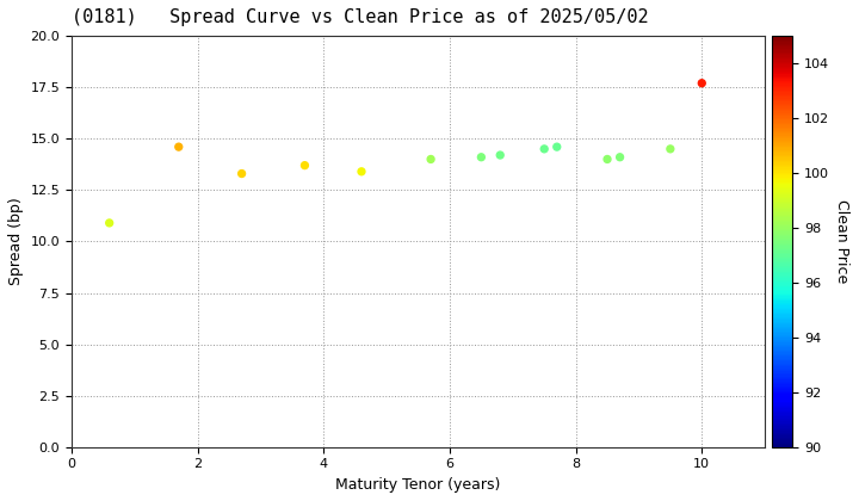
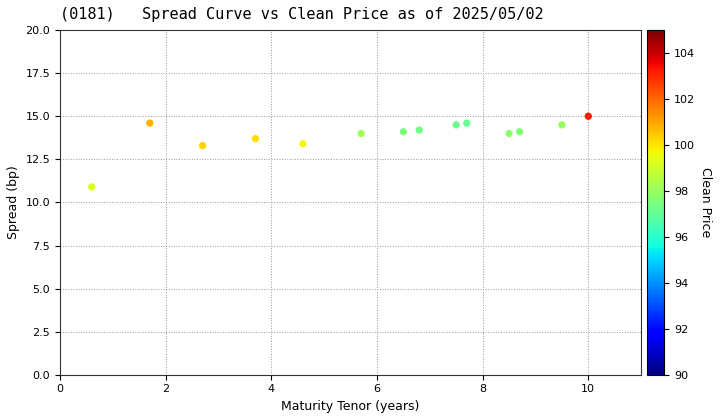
10: 17.7 -> 15.0
